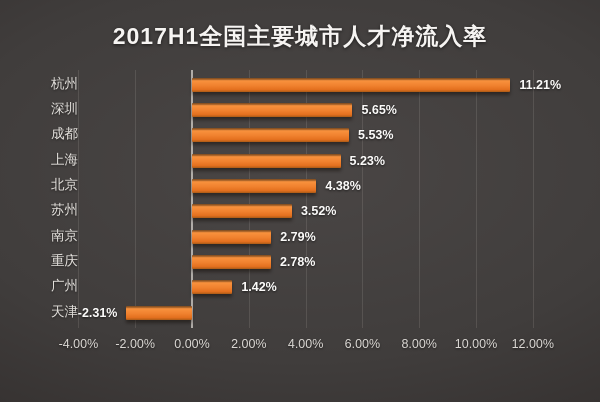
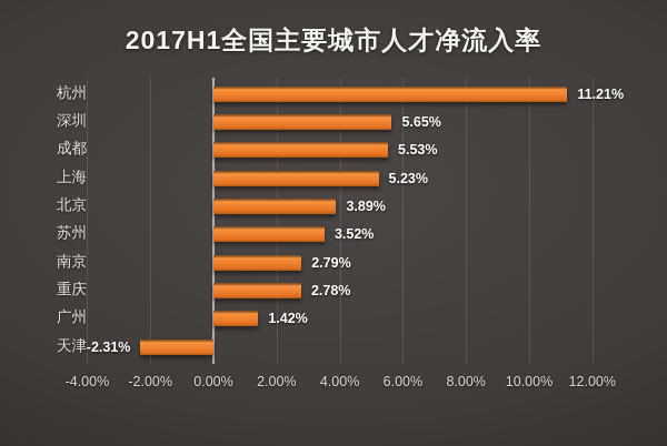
北京: 4.38% -> 3.89%
